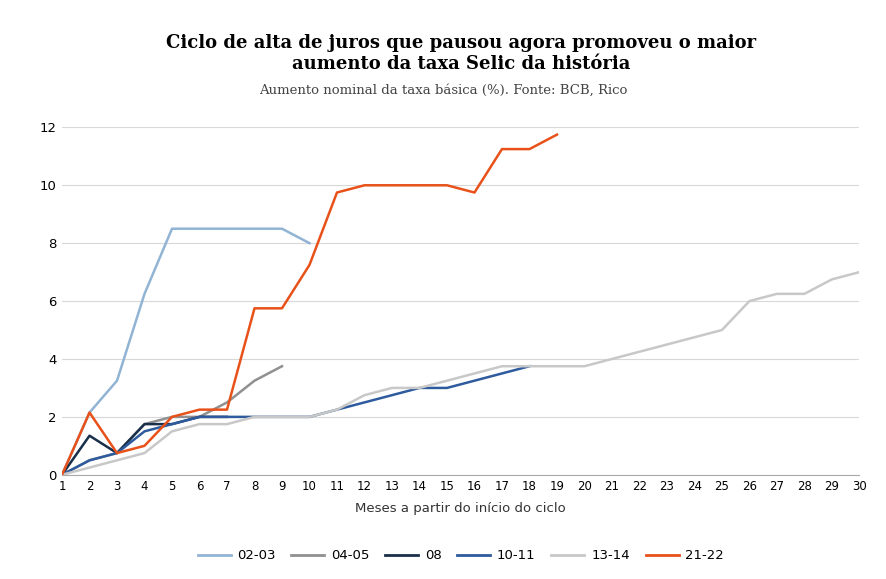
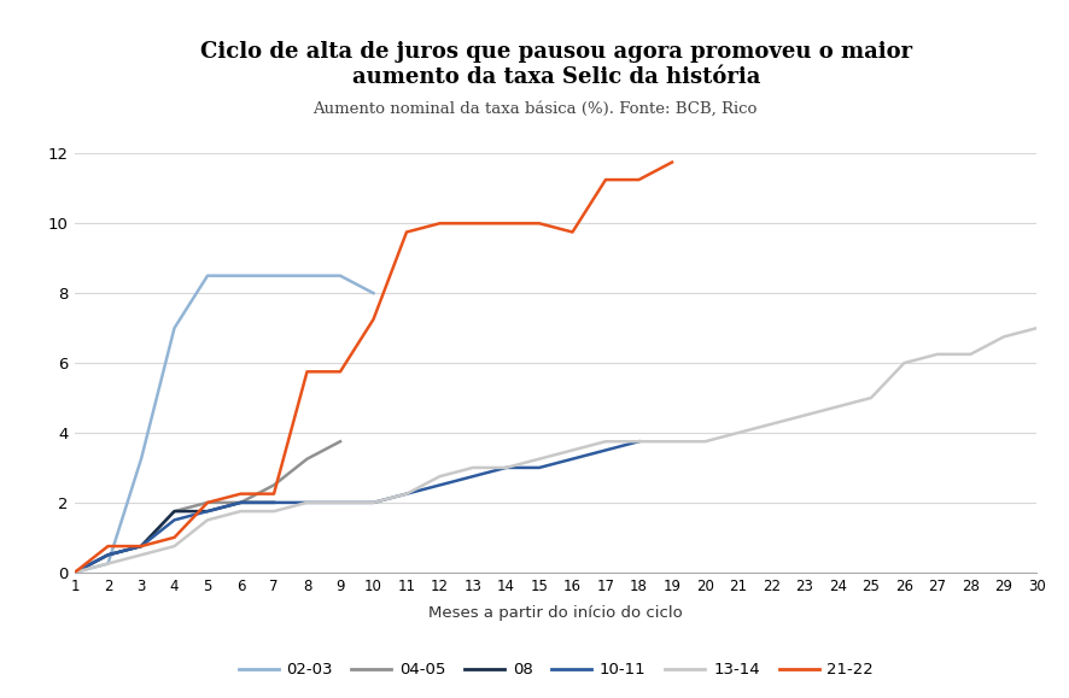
02-03/2: 2.15 -> 0.25
08/2: 1.35 -> 0.50
21-22/2: 2.15 -> 0.75
02-03/4: 6.25 -> 7.00
